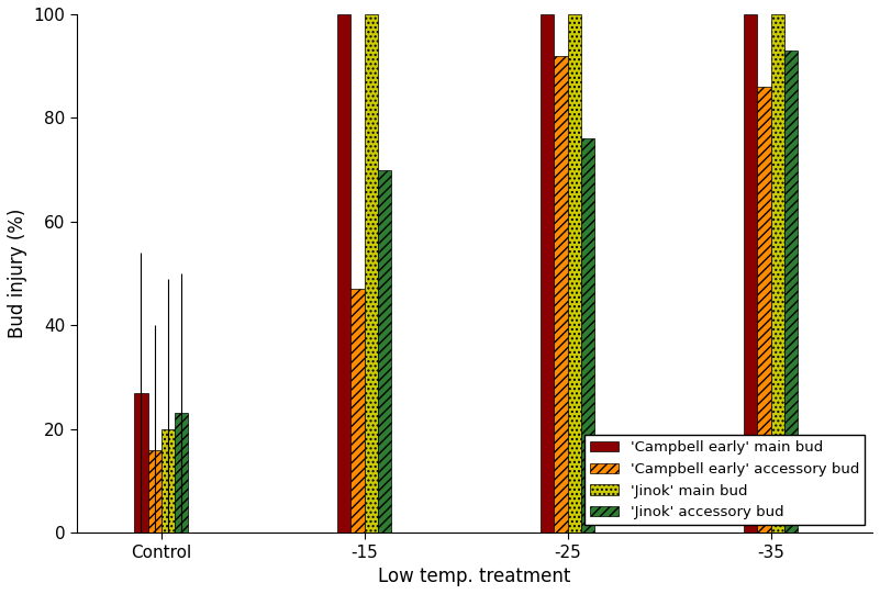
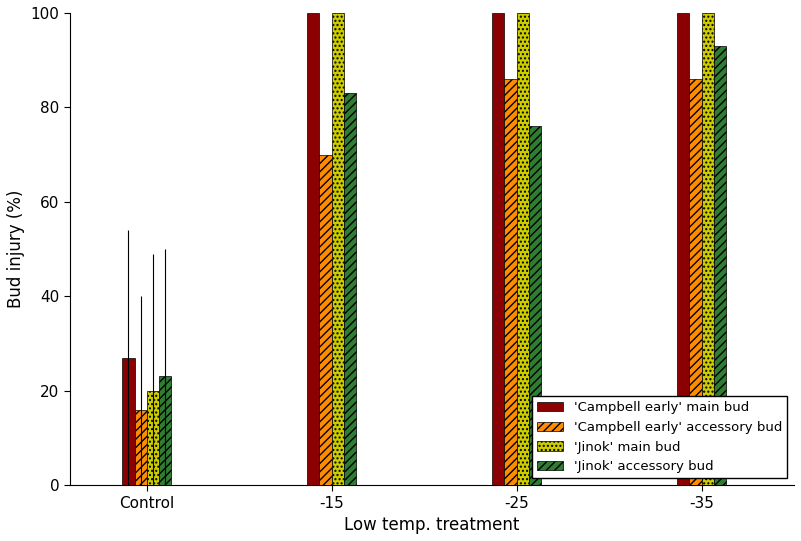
'Campbell early' accessory bud/-15: 47 -> 70
'Jinok' accessory bud/-15: 70 -> 83
'Campbell early' accessory bud/-25: 92 -> 86
